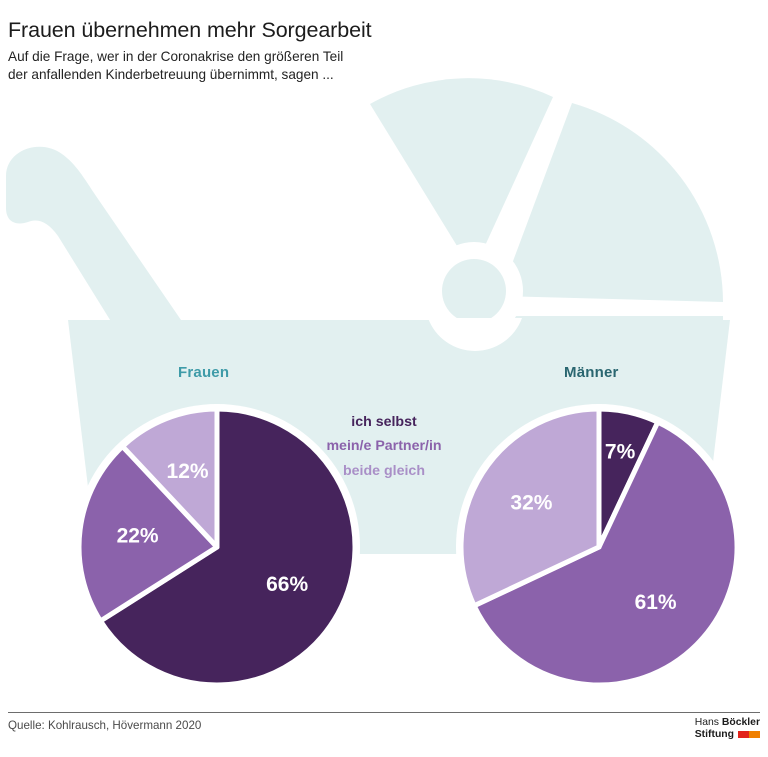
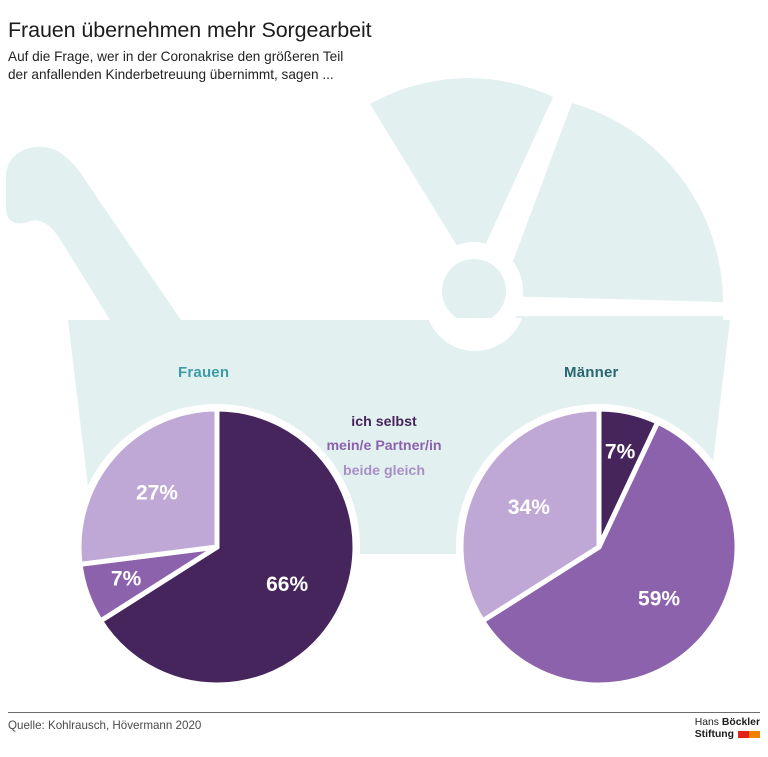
Frauen/mein/e Partner/in: 22% -> 7%
Männer/mein/e Partner/in: 61% -> 59%
Frauen/beide gleich: 12% -> 27%
Männer/beide gleich: 32% -> 34%
